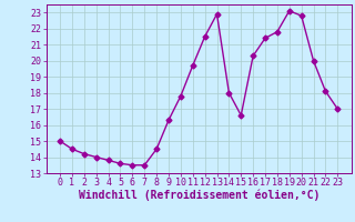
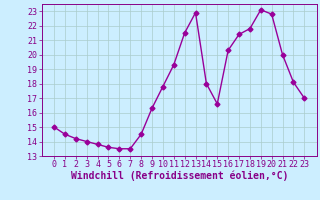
11: 19.7 -> 19.3
